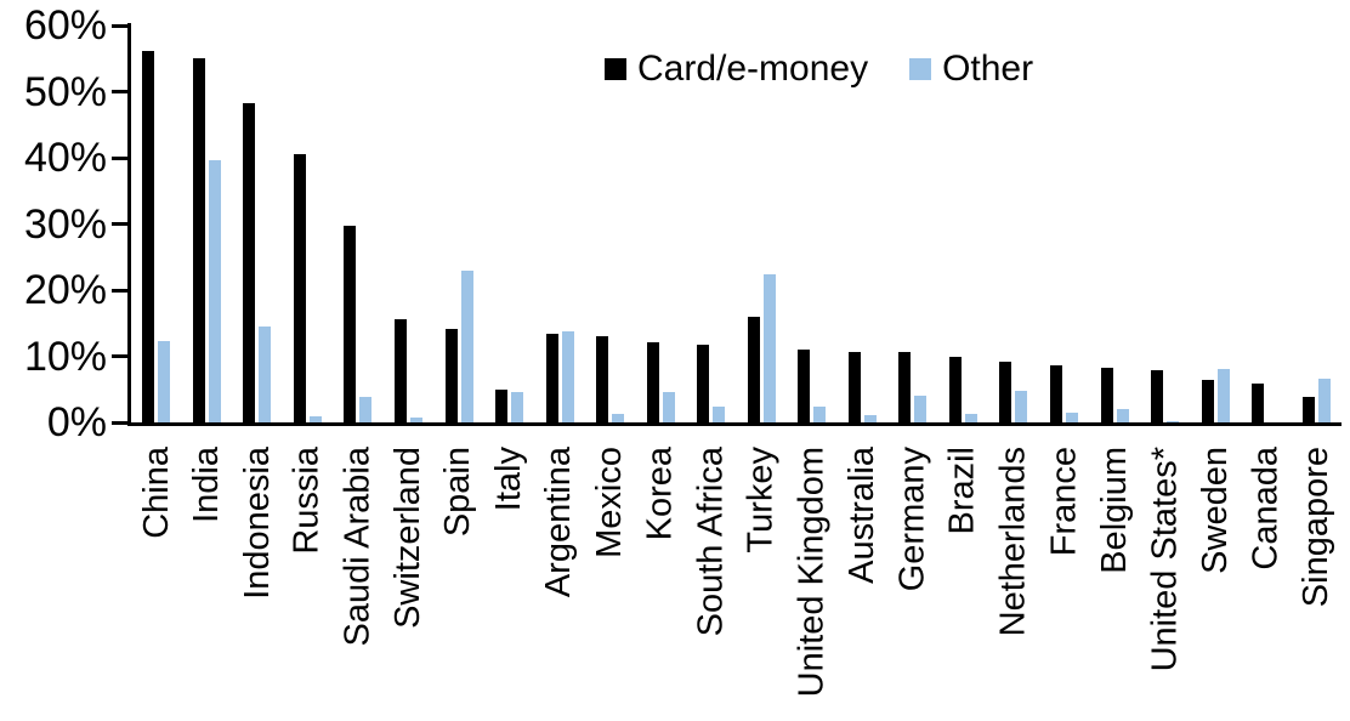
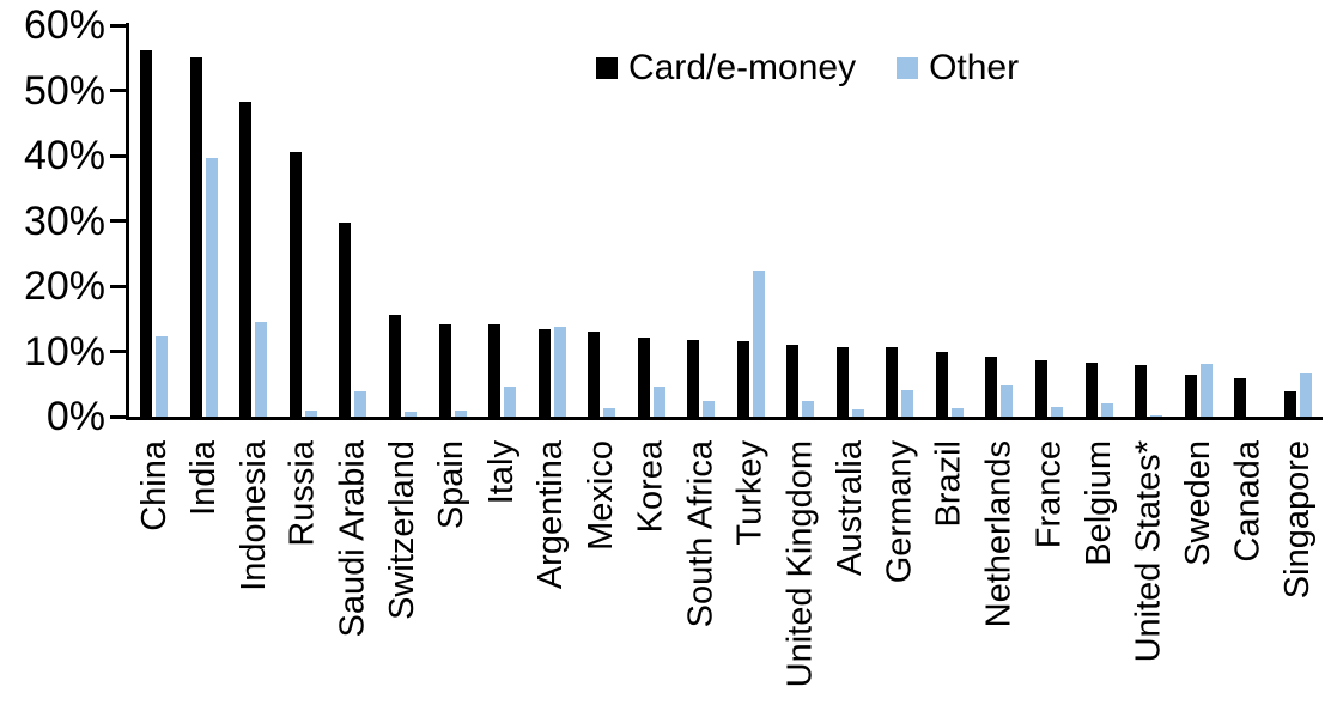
Other/Spain: 23% -> 1%
Card/e-money/Italy: 5% -> 14%
Card/e-money/Turkey: 16% -> 12%
